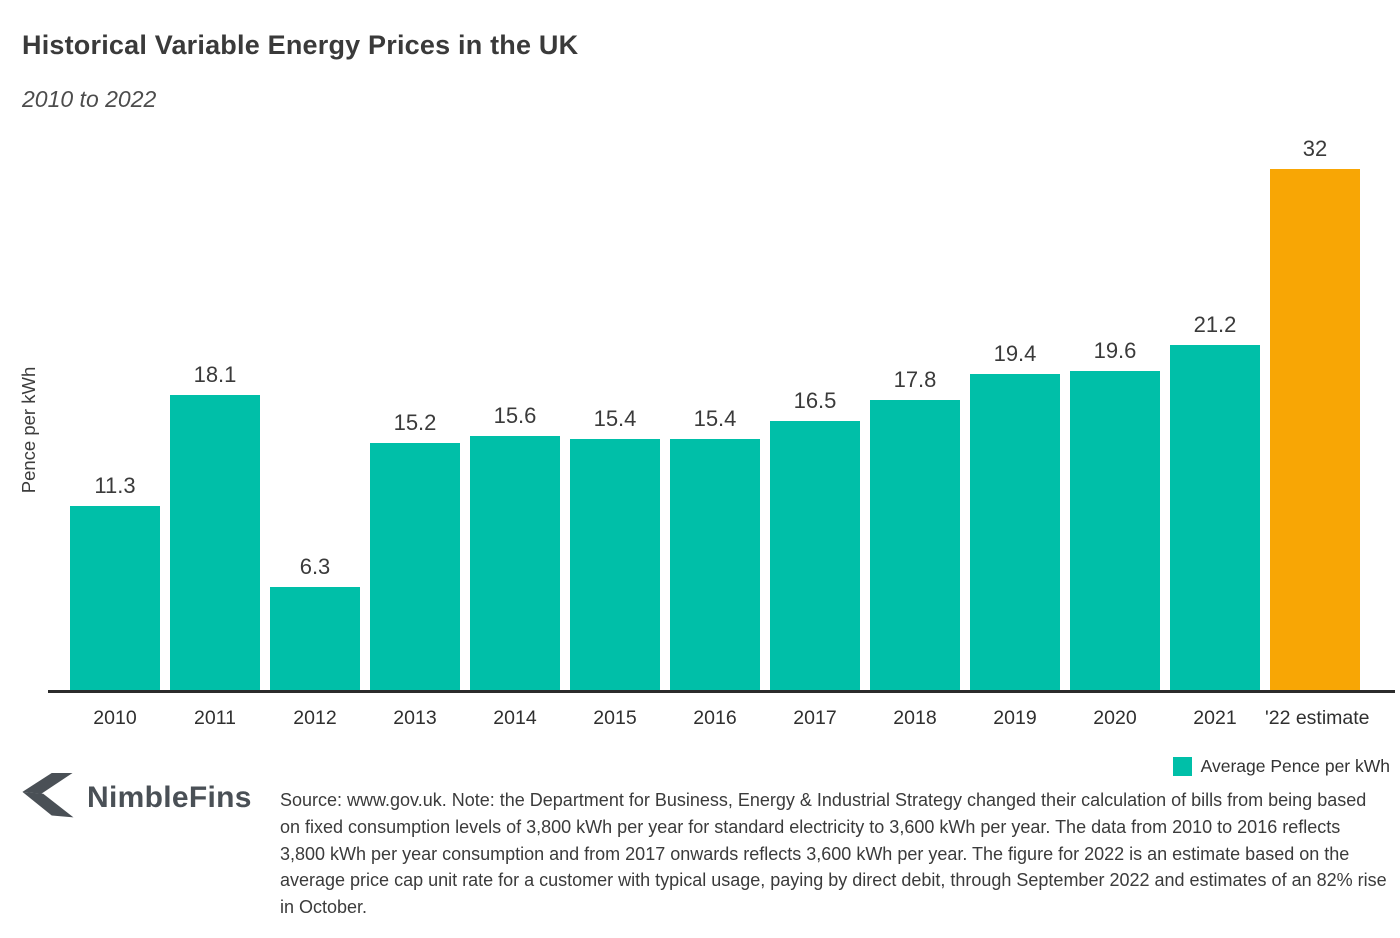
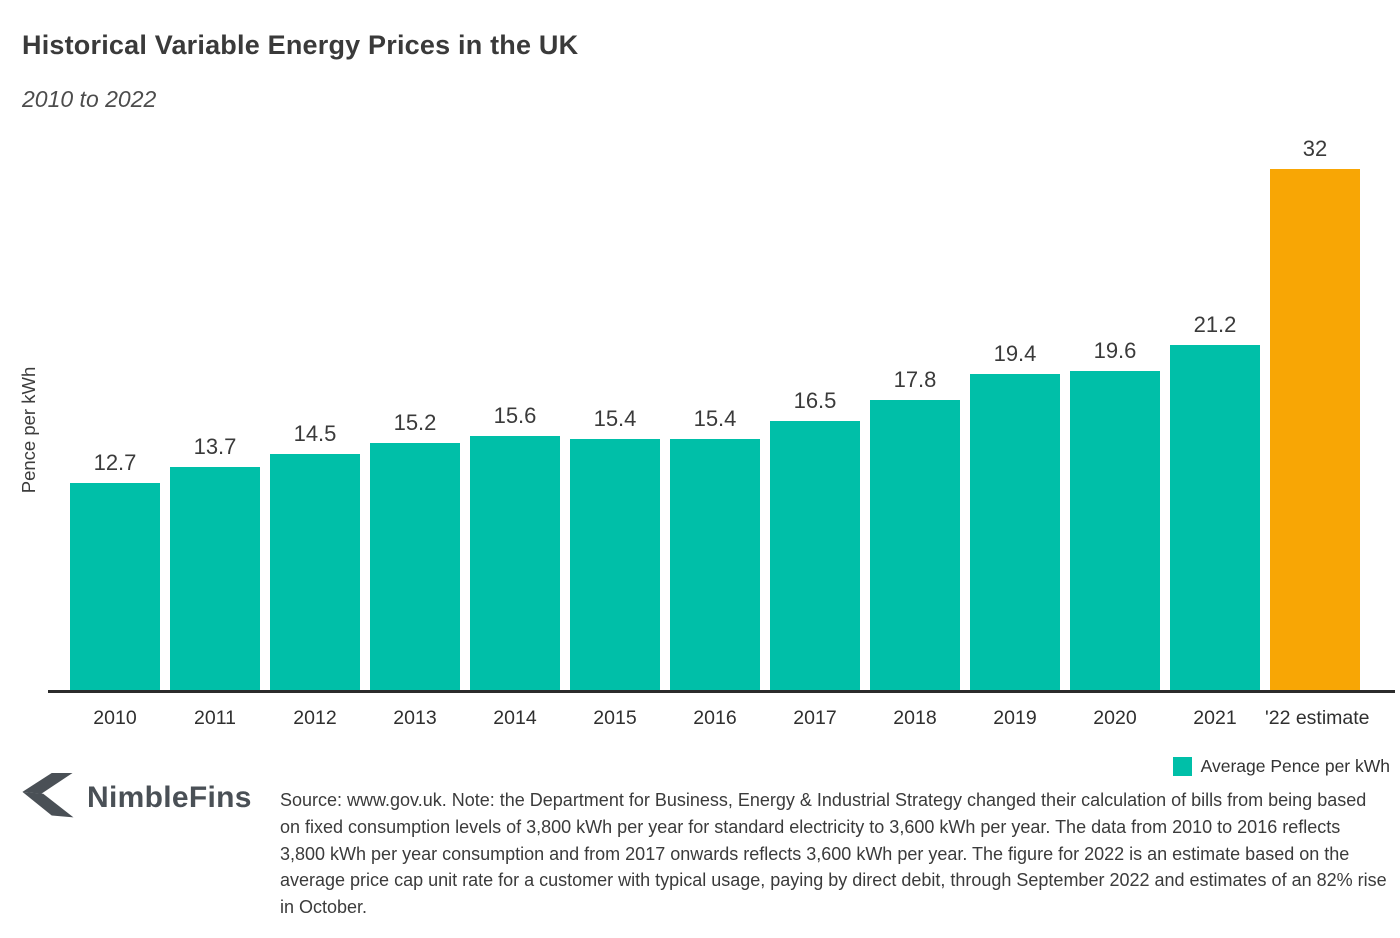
2010: 11.3 -> 12.7
2011: 18.1 -> 13.7
2012: 6.3 -> 14.5
